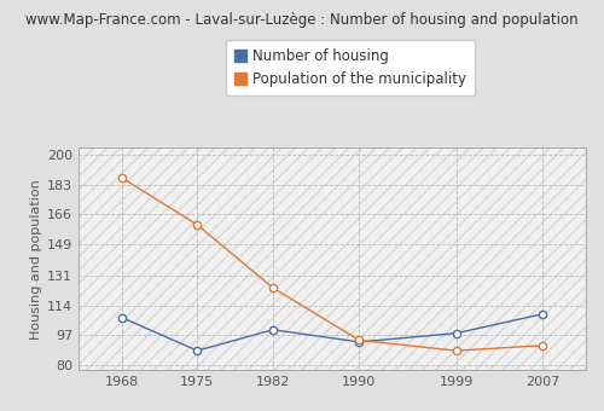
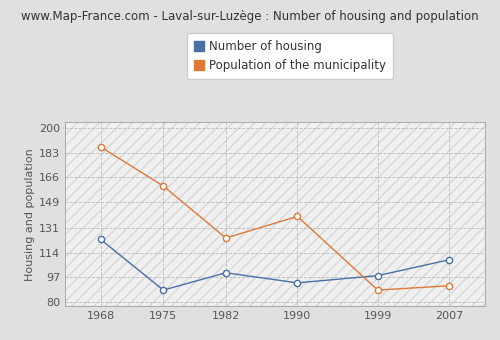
Number of housing/1968: 107 -> 123
Population of the municipality/1990: 94 -> 139
